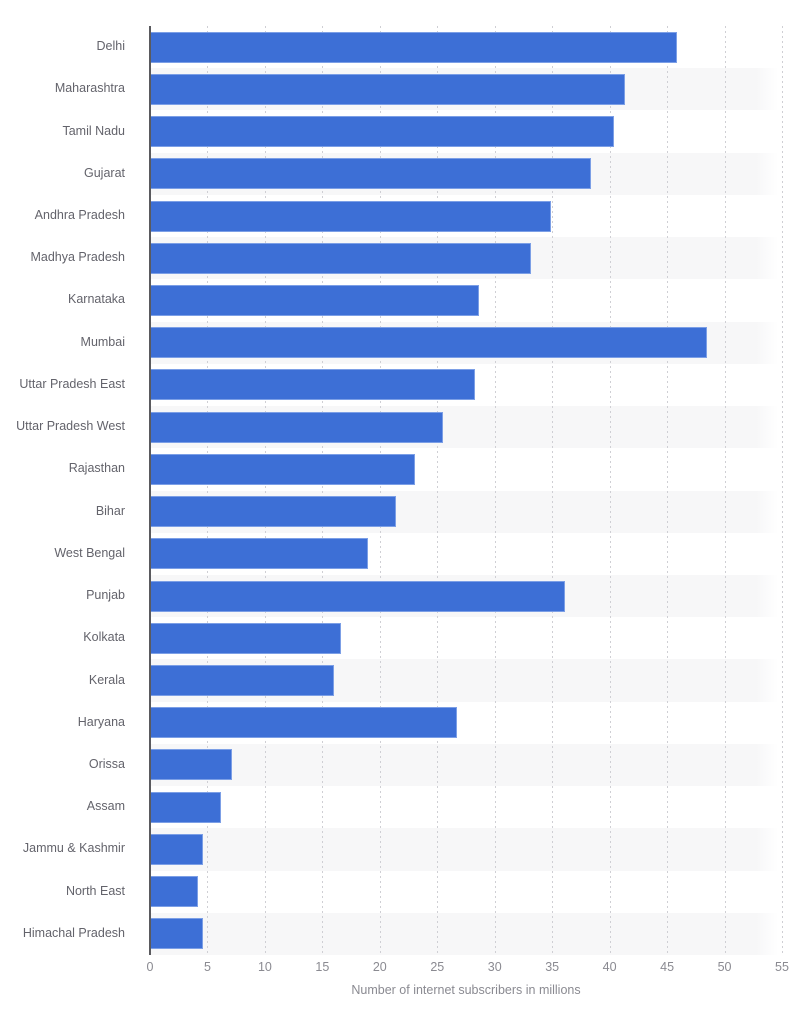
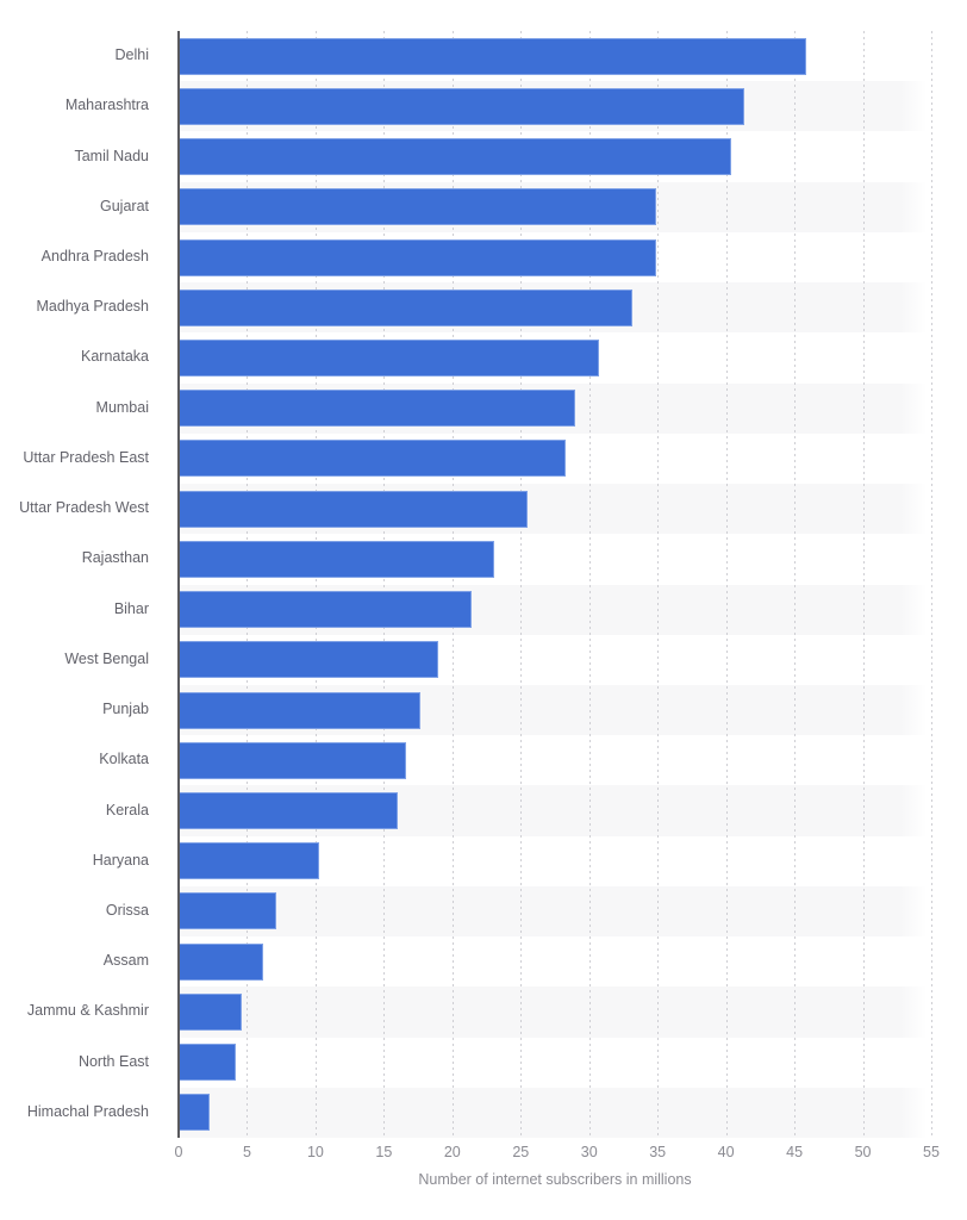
Gujarat: 38.4 -> 34.9
Karnataka: 28.6 -> 30.7
Mumbai: 48.5 -> 29.0
Punjab: 36.1 -> 17.7
Haryana: 26.7 -> 10.3
Himachal Pradesh: 4.6 -> 2.3
